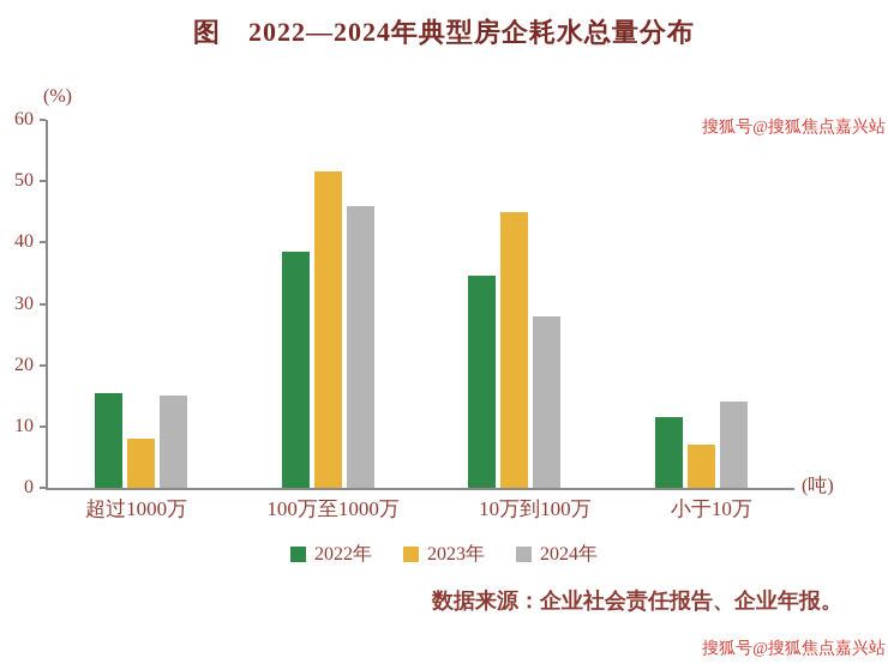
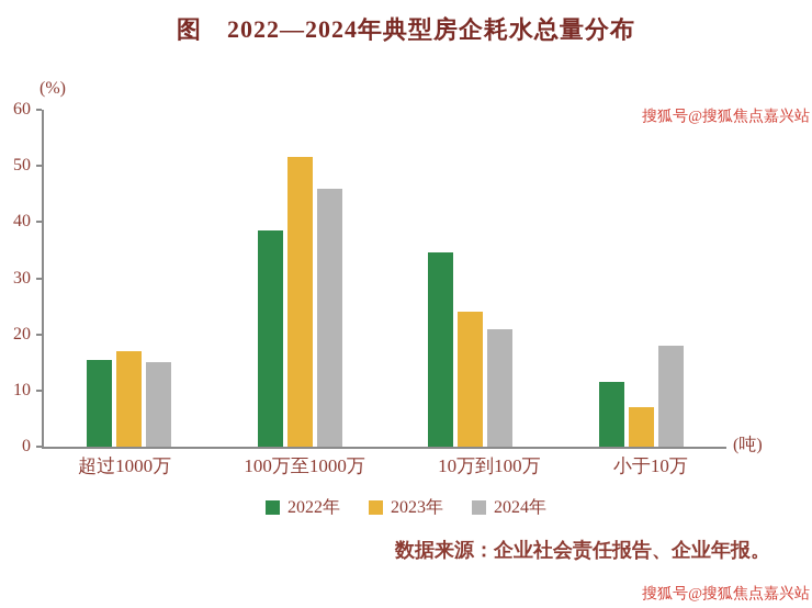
2023年/超过1000万: 8 -> 17
2023年/10万到100万: 45 -> 24
2024年/10万到100万: 28 -> 21
2024年/小于10万: 14 -> 18
